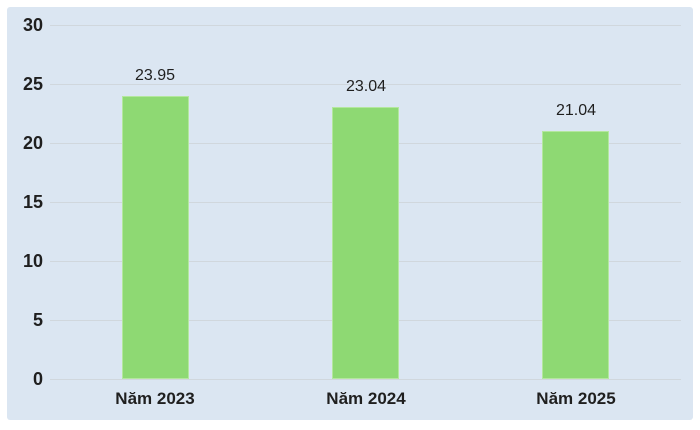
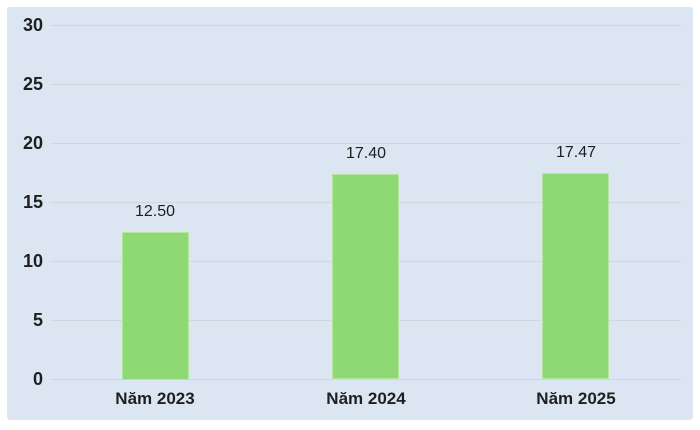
Năm 2023: 23.95 -> 12.50
Năm 2024: 23.04 -> 17.40
Năm 2025: 21.04 -> 17.47
